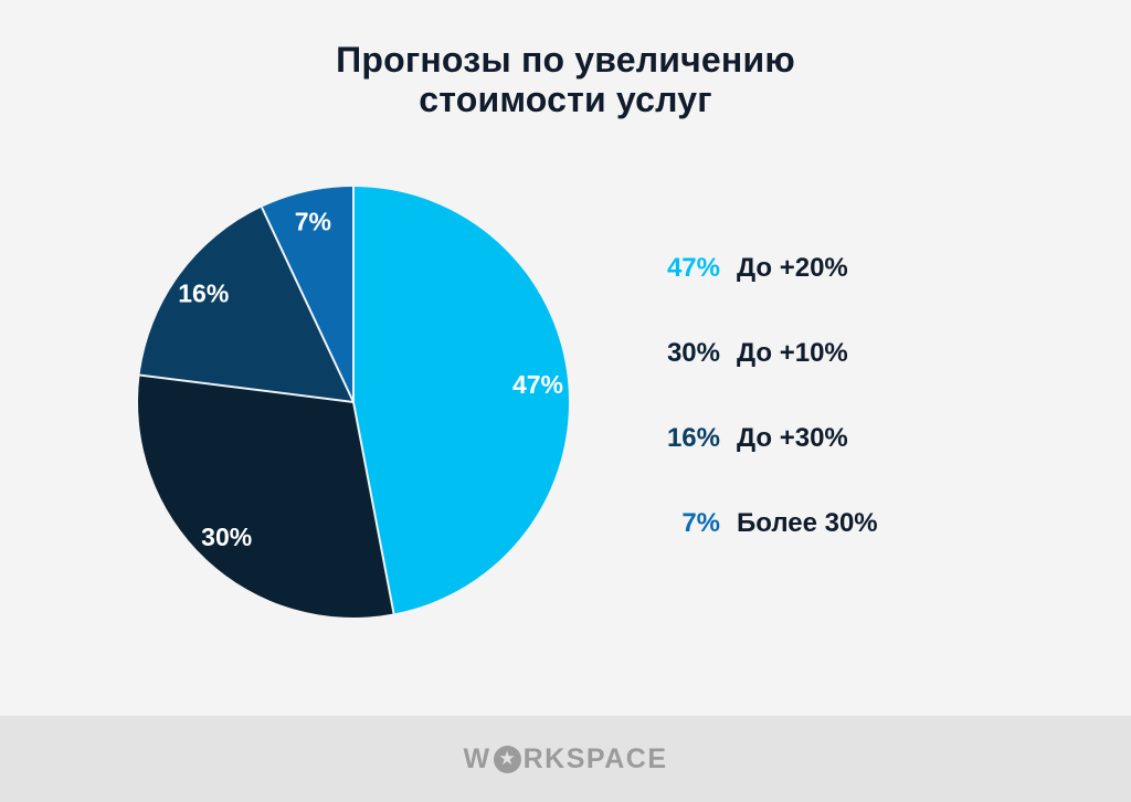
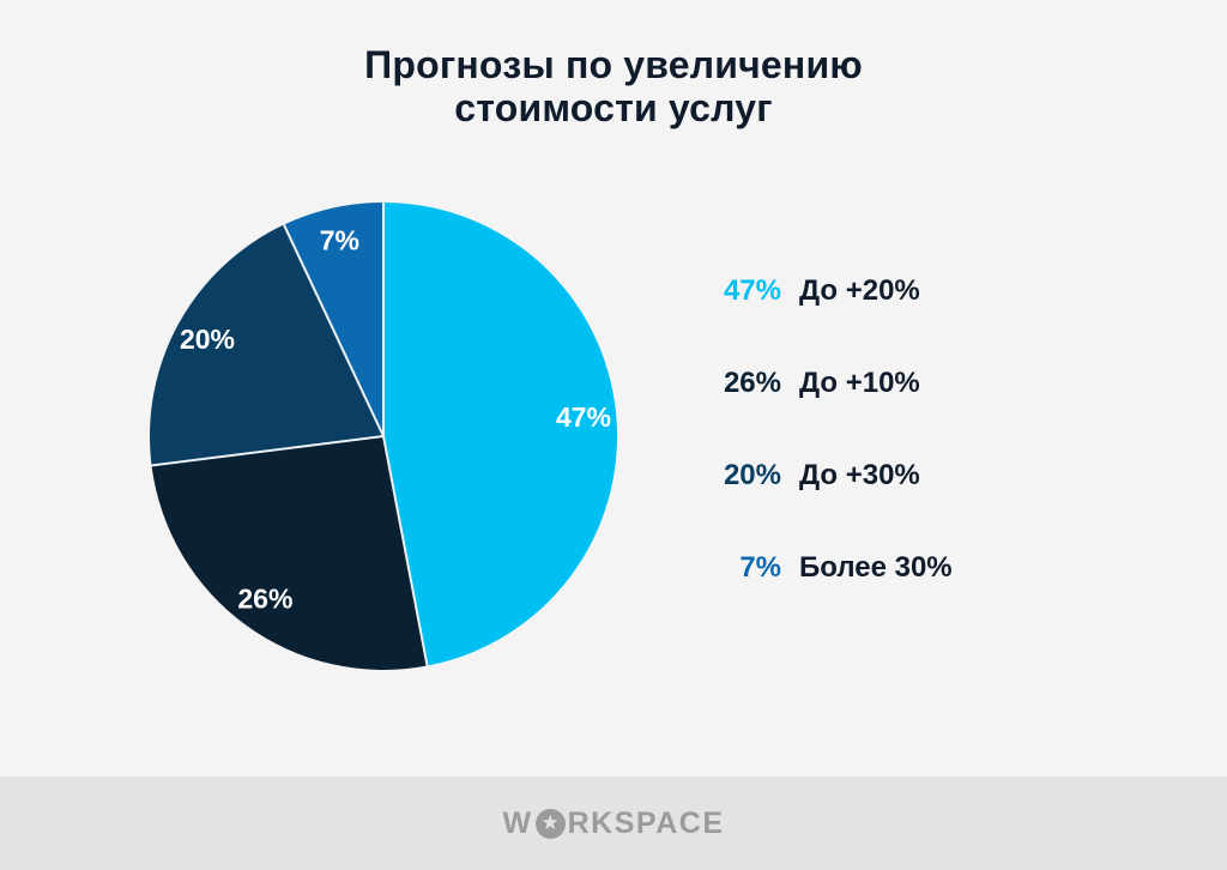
До +10%: 30% -> 26%
До +30%: 16% -> 20%
